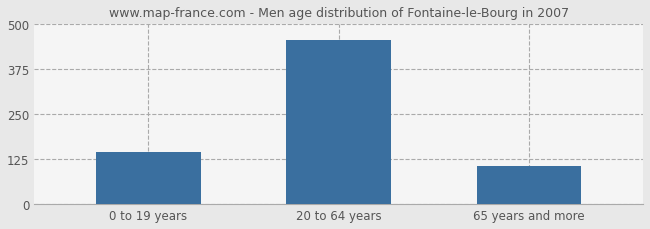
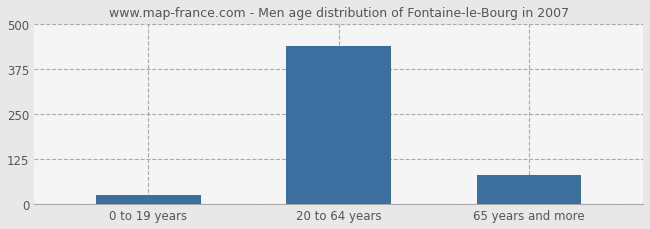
0 to 19 years: 144 -> 25
20 to 64 years: 455 -> 440
65 years and more: 105 -> 80
